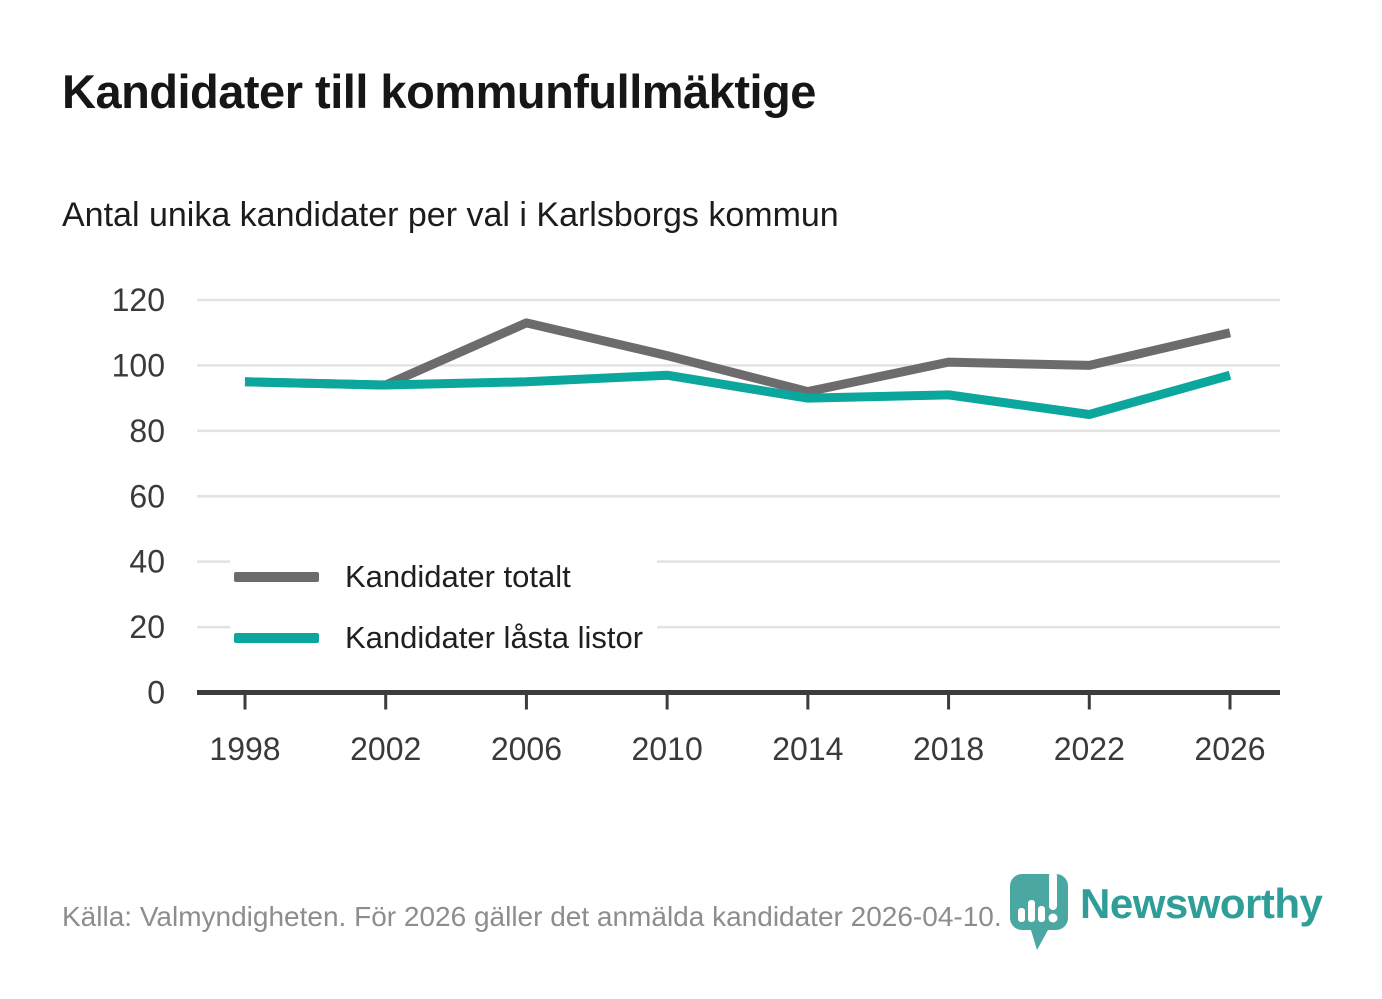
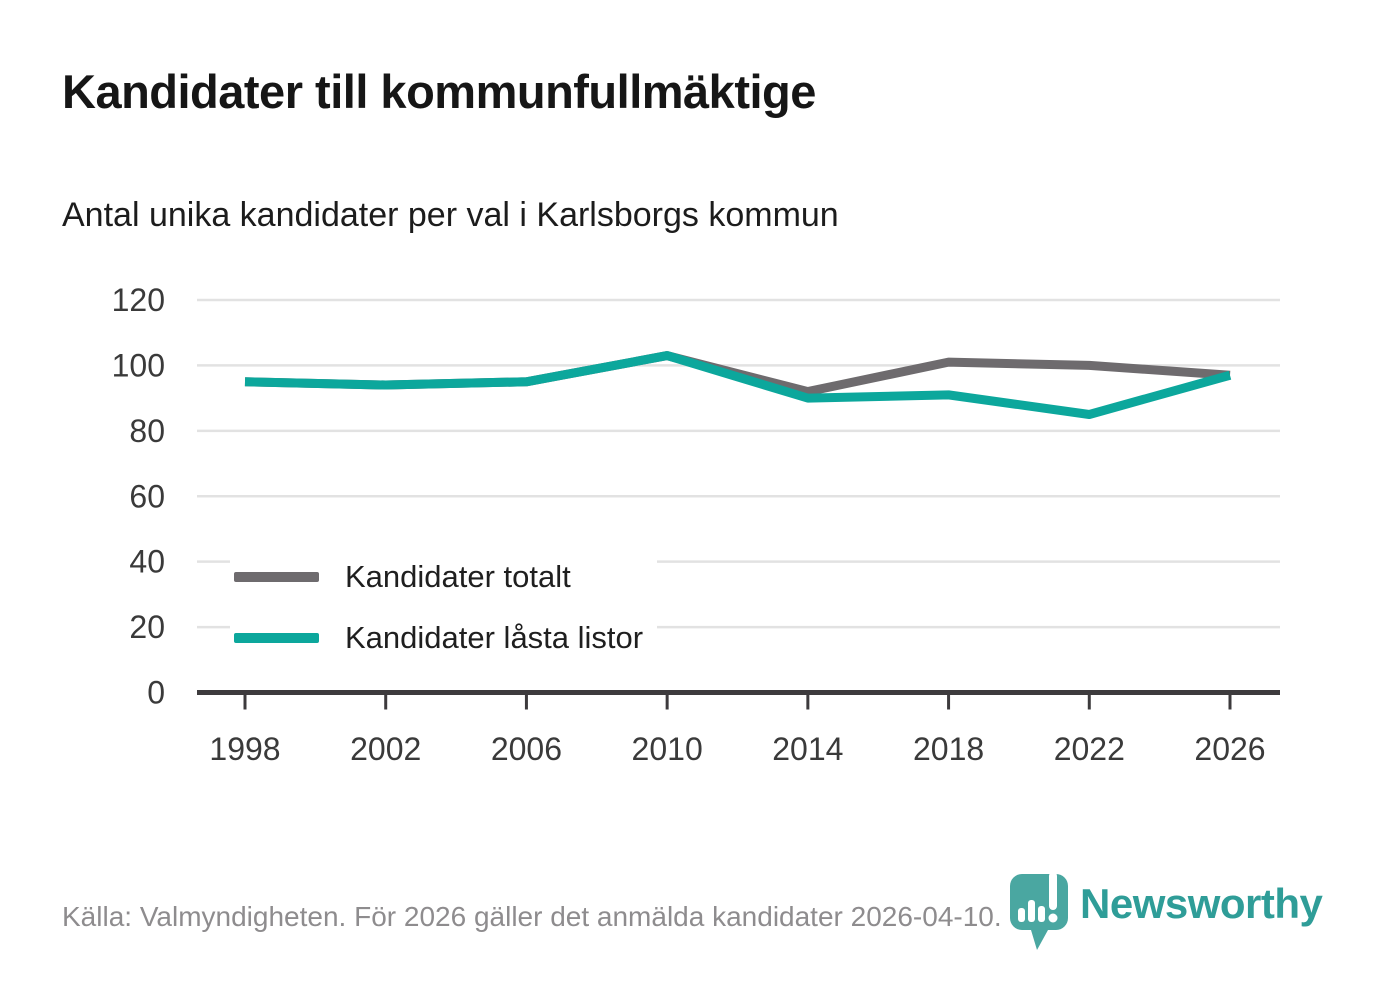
Kandidater totalt/2006: 113 -> 95
Kandidater låsta listor/2010: 97 -> 103
Kandidater totalt/2026: 110 -> 97
